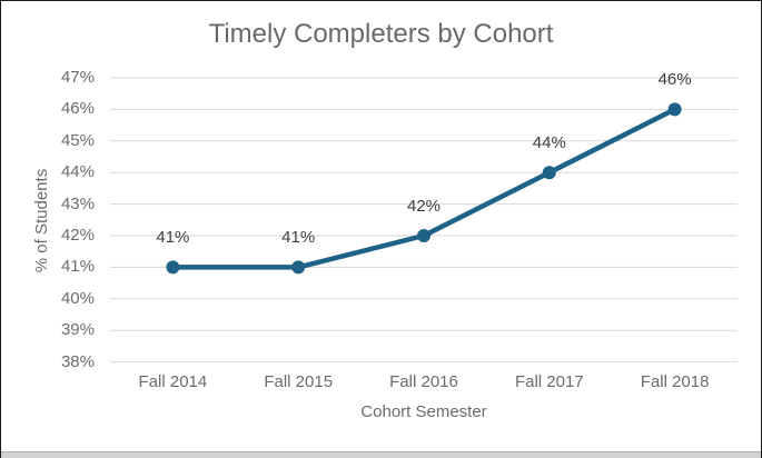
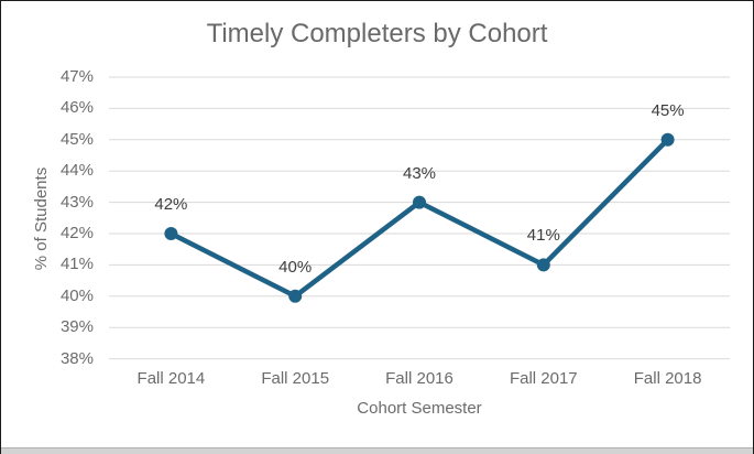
Fall 2014: 41% -> 42%
Fall 2015: 41% -> 40%
Fall 2016: 42% -> 43%
Fall 2017: 44% -> 41%
Fall 2018: 46% -> 45%
